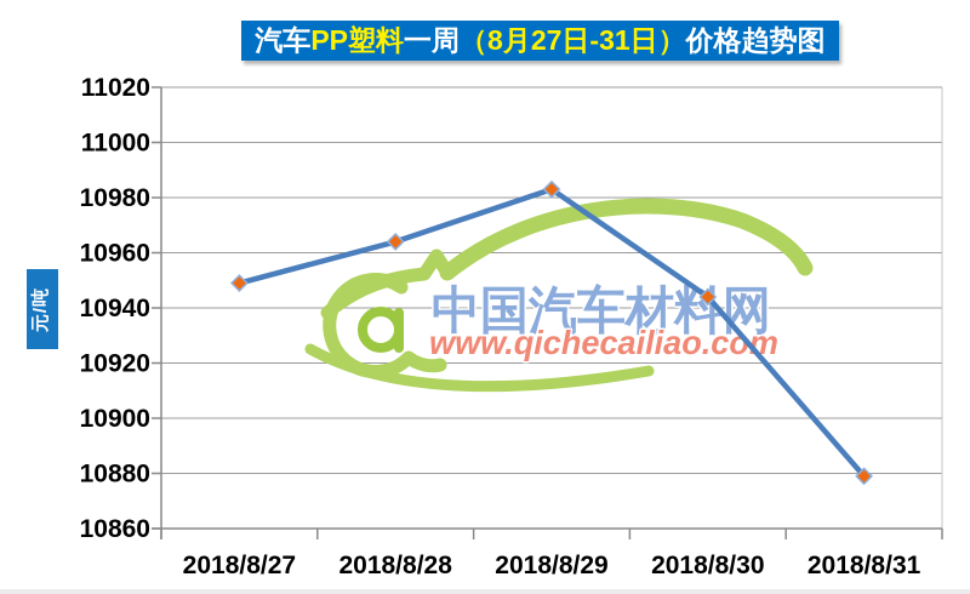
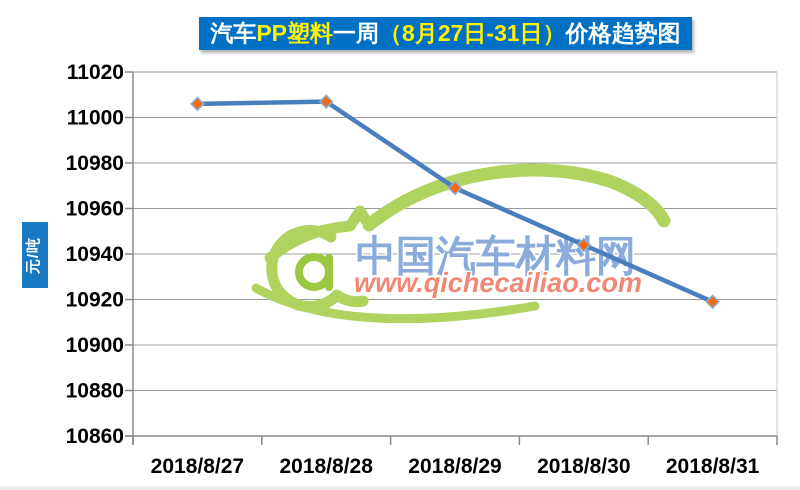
2018/8/27: 10949 -> 11006
2018/8/28: 10964 -> 11007
2018/8/29: 10983 -> 10969
2018/8/31: 10879 -> 10919
